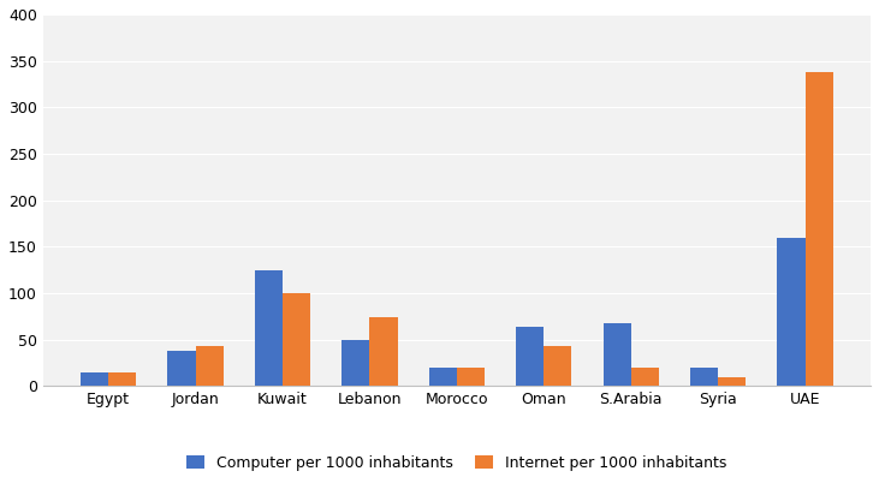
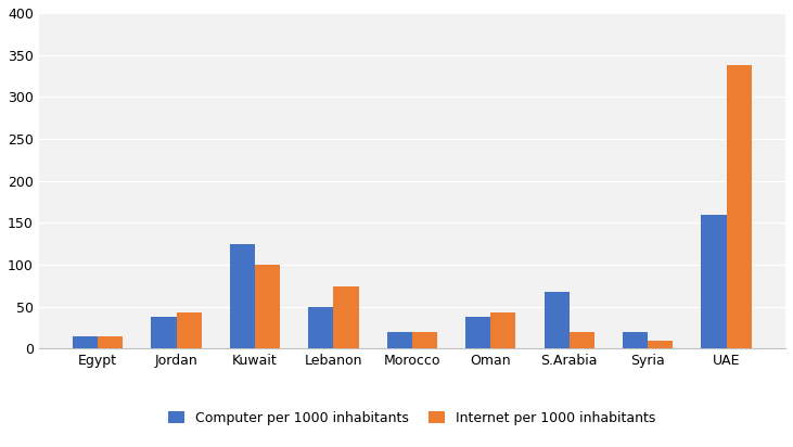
Computer per 1000 inhabitants/Oman: 64 -> 38
